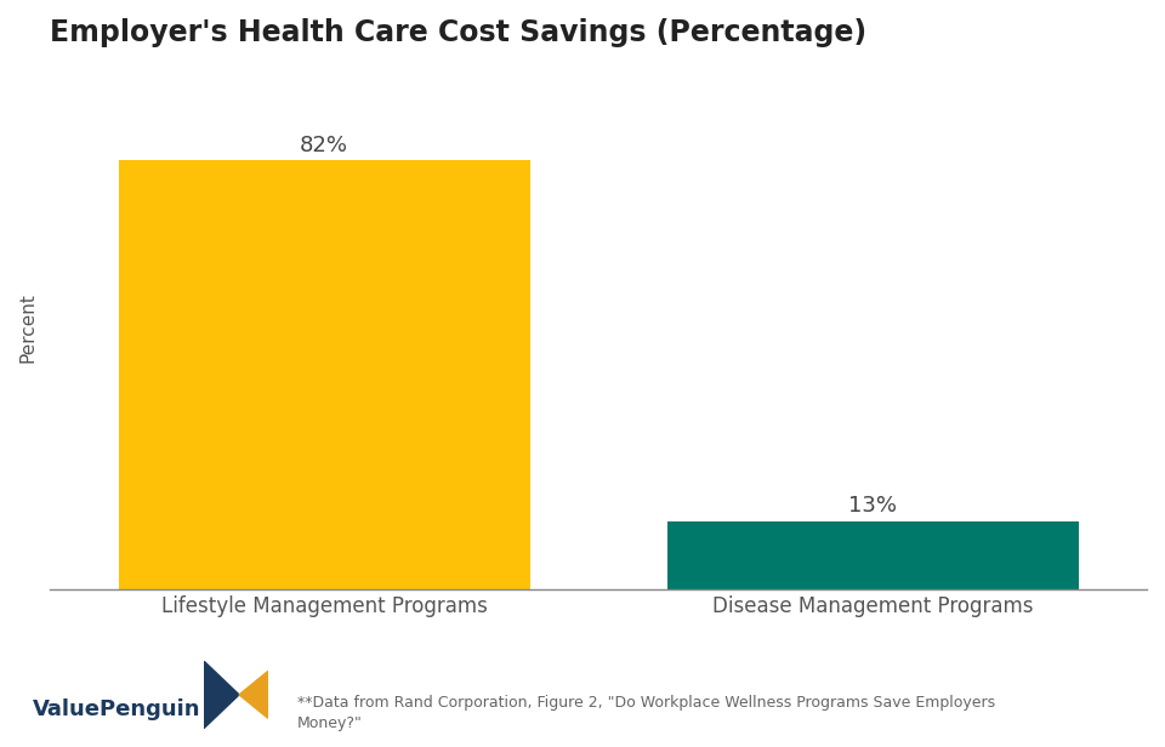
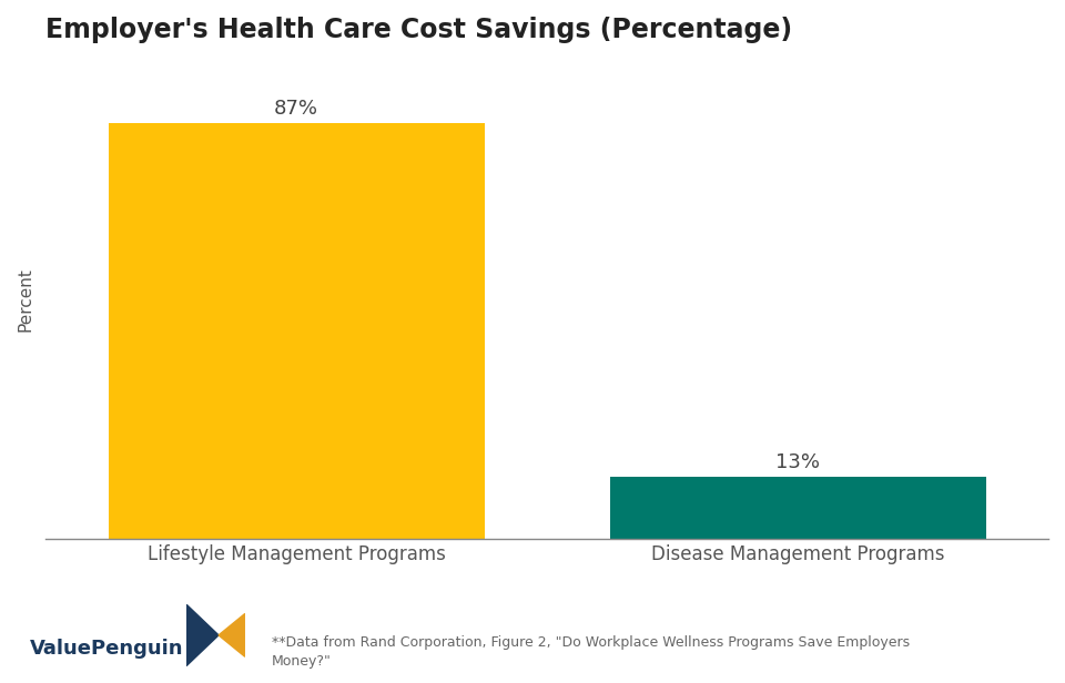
Lifestyle Management Programs: 82% -> 87%
